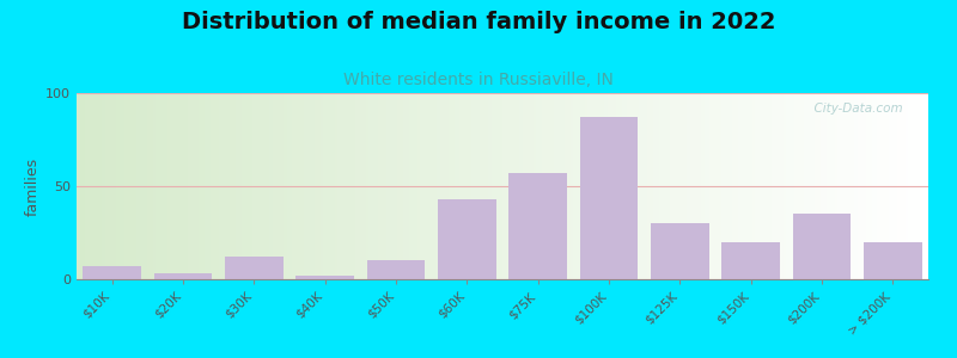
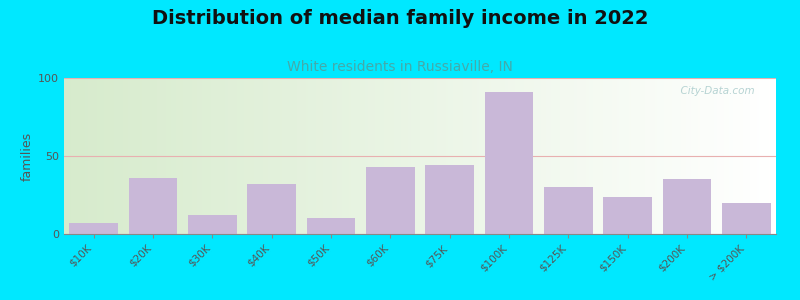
$20K: 3 -> 36
$40K: 2 -> 32
$75K: 57 -> 44
$100K: 87 -> 91
$150K: 20 -> 24
